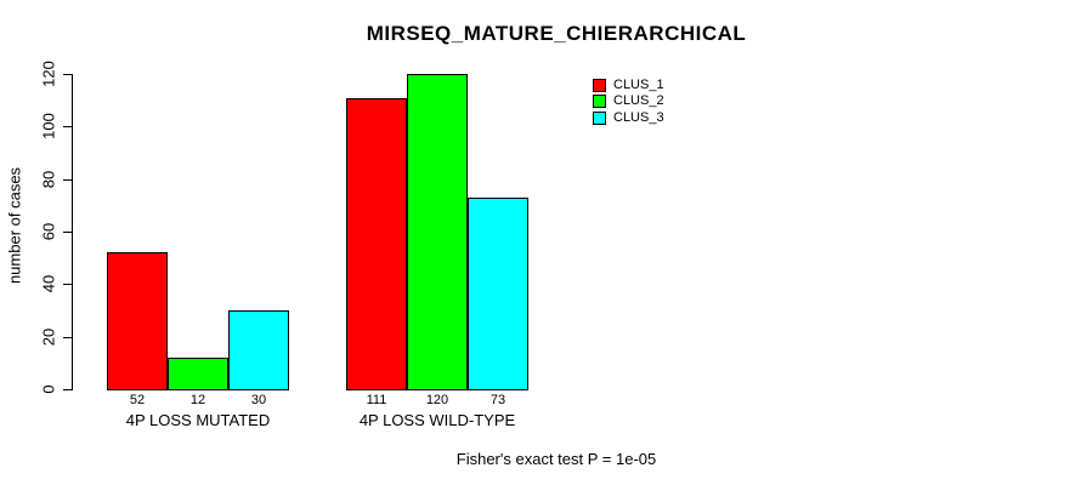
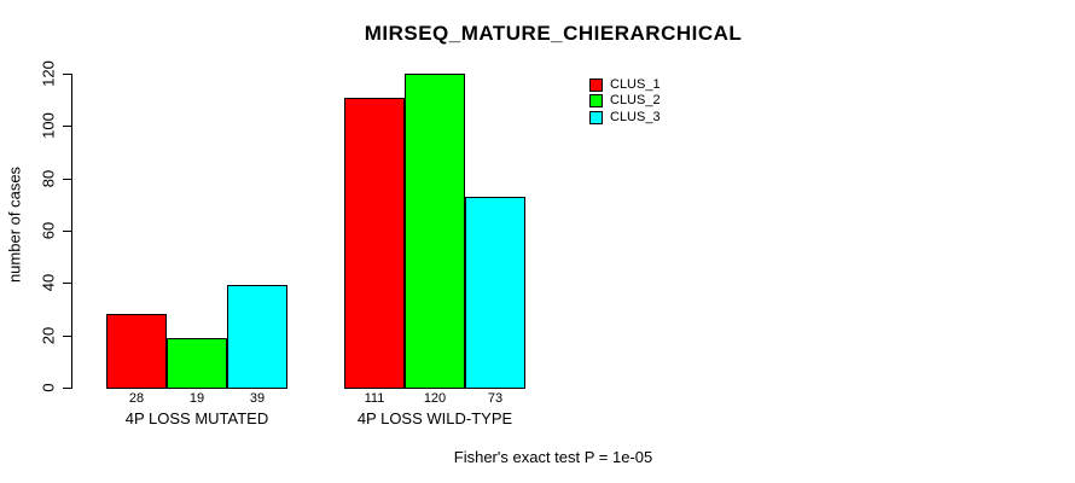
CLUS_1/4P LOSS MUTATED: 52 -> 28
CLUS_2/4P LOSS MUTATED: 12 -> 19
CLUS_3/4P LOSS MUTATED: 30 -> 39
